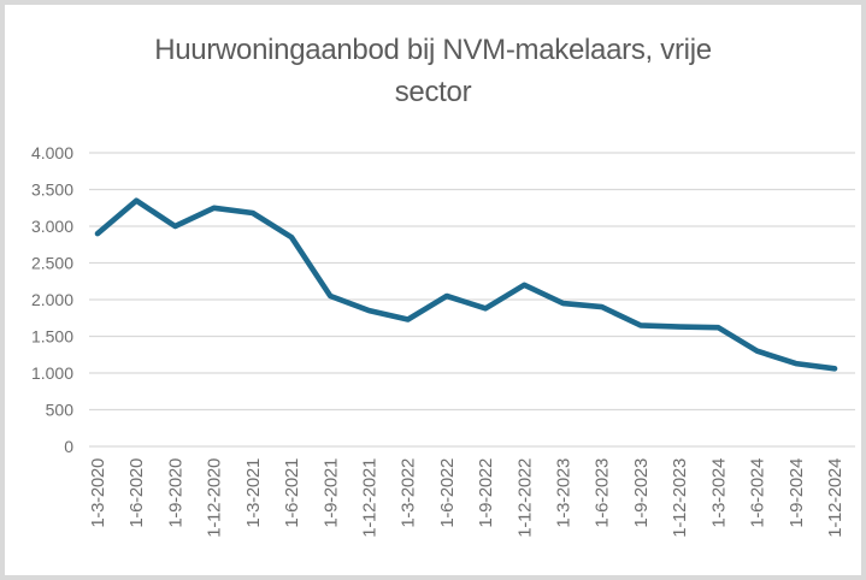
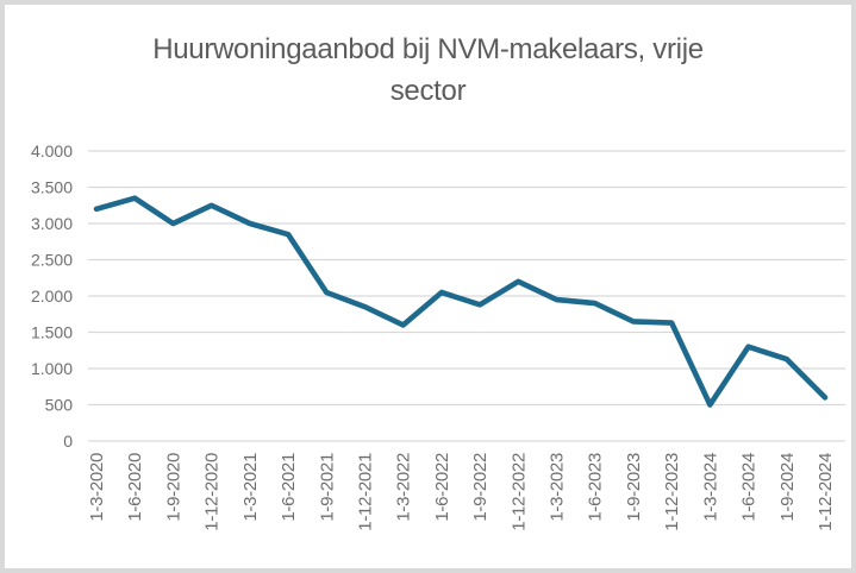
1-3-2020: 2900 -> 3200
1-3-2021: 3200 -> 3000
1-3-2022: 1700 -> 1600
1-3-2024: 1600 -> 500
1-12-2024: 1100 -> 600
